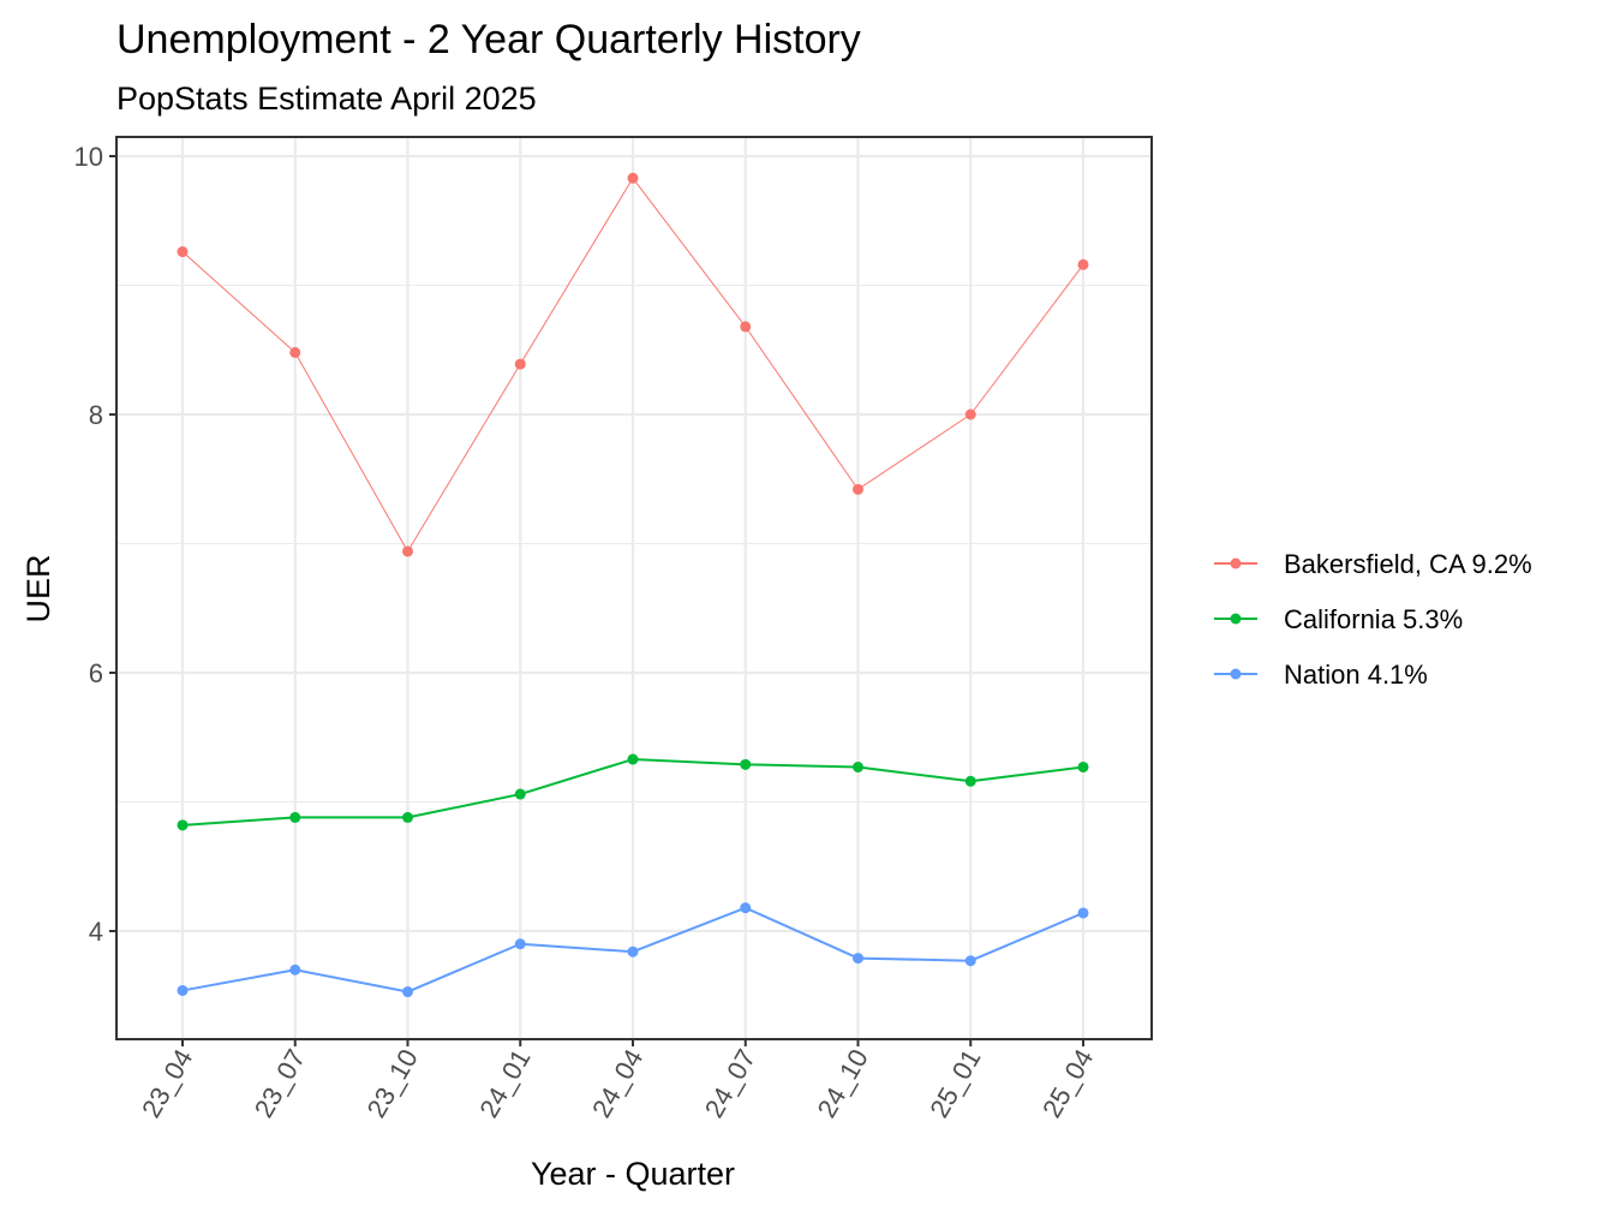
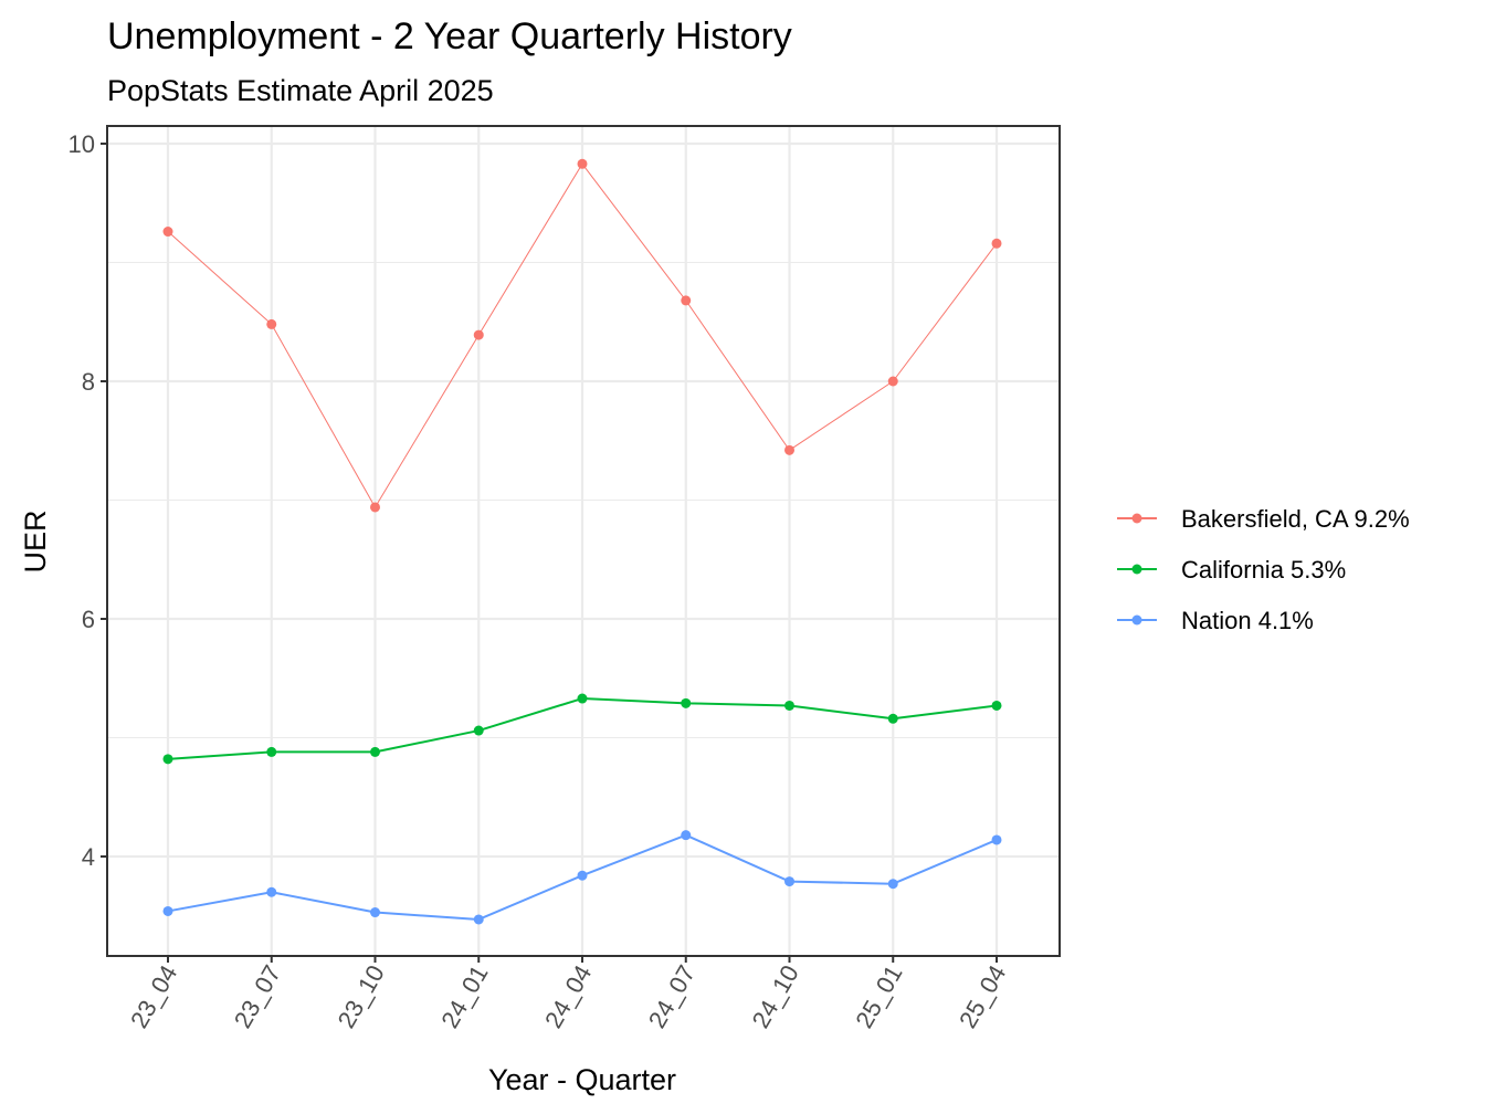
Nation 4.1%/24_01: 3.90 -> 3.47
